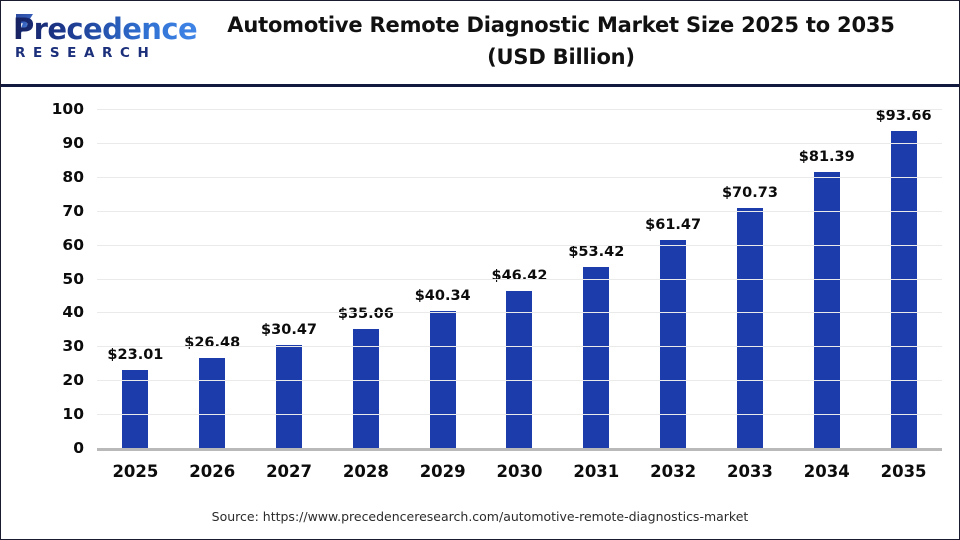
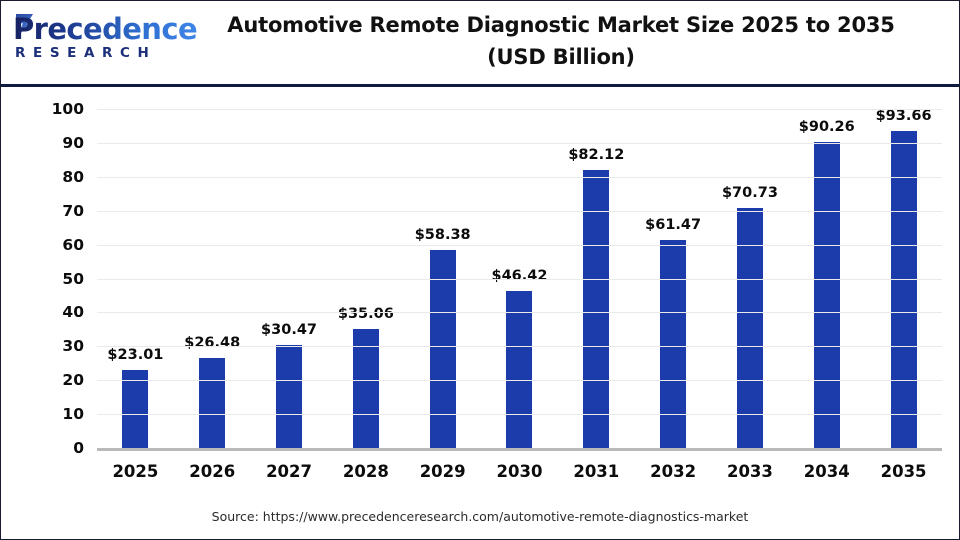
2029: $40.34 -> $58.38
2031: $53.42 -> $82.12
2034: $81.39 -> $90.26
